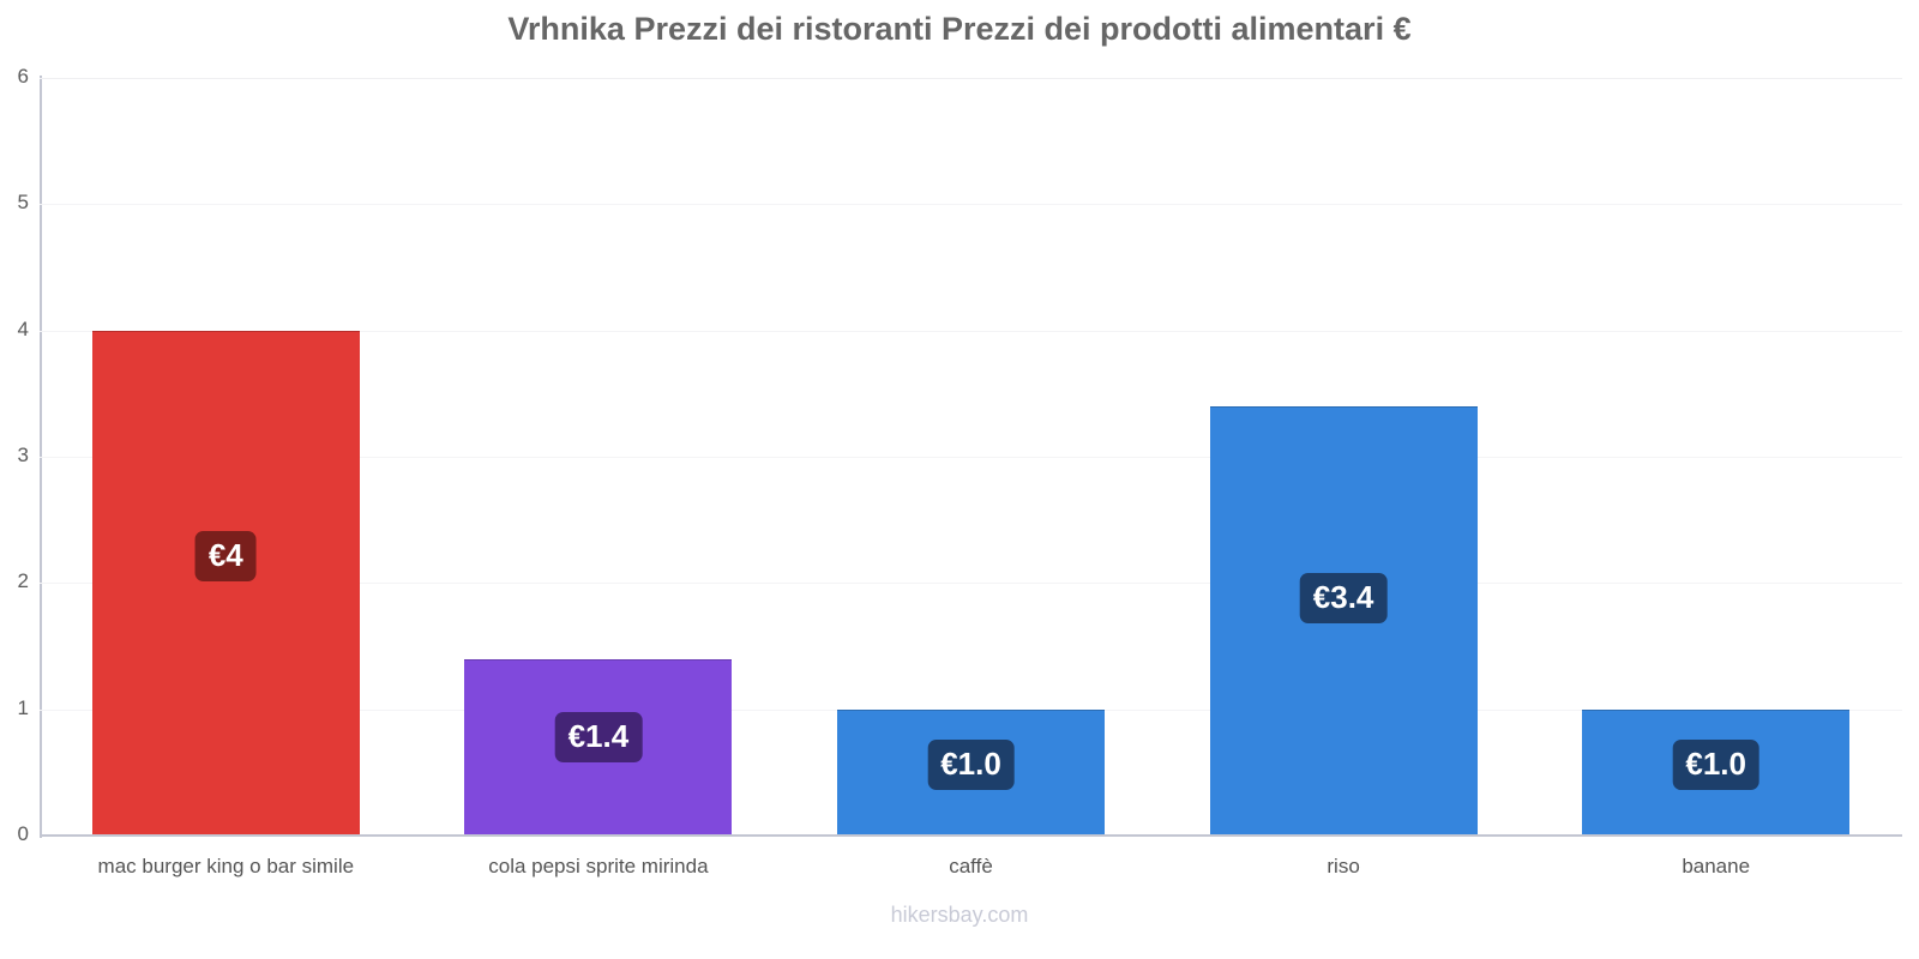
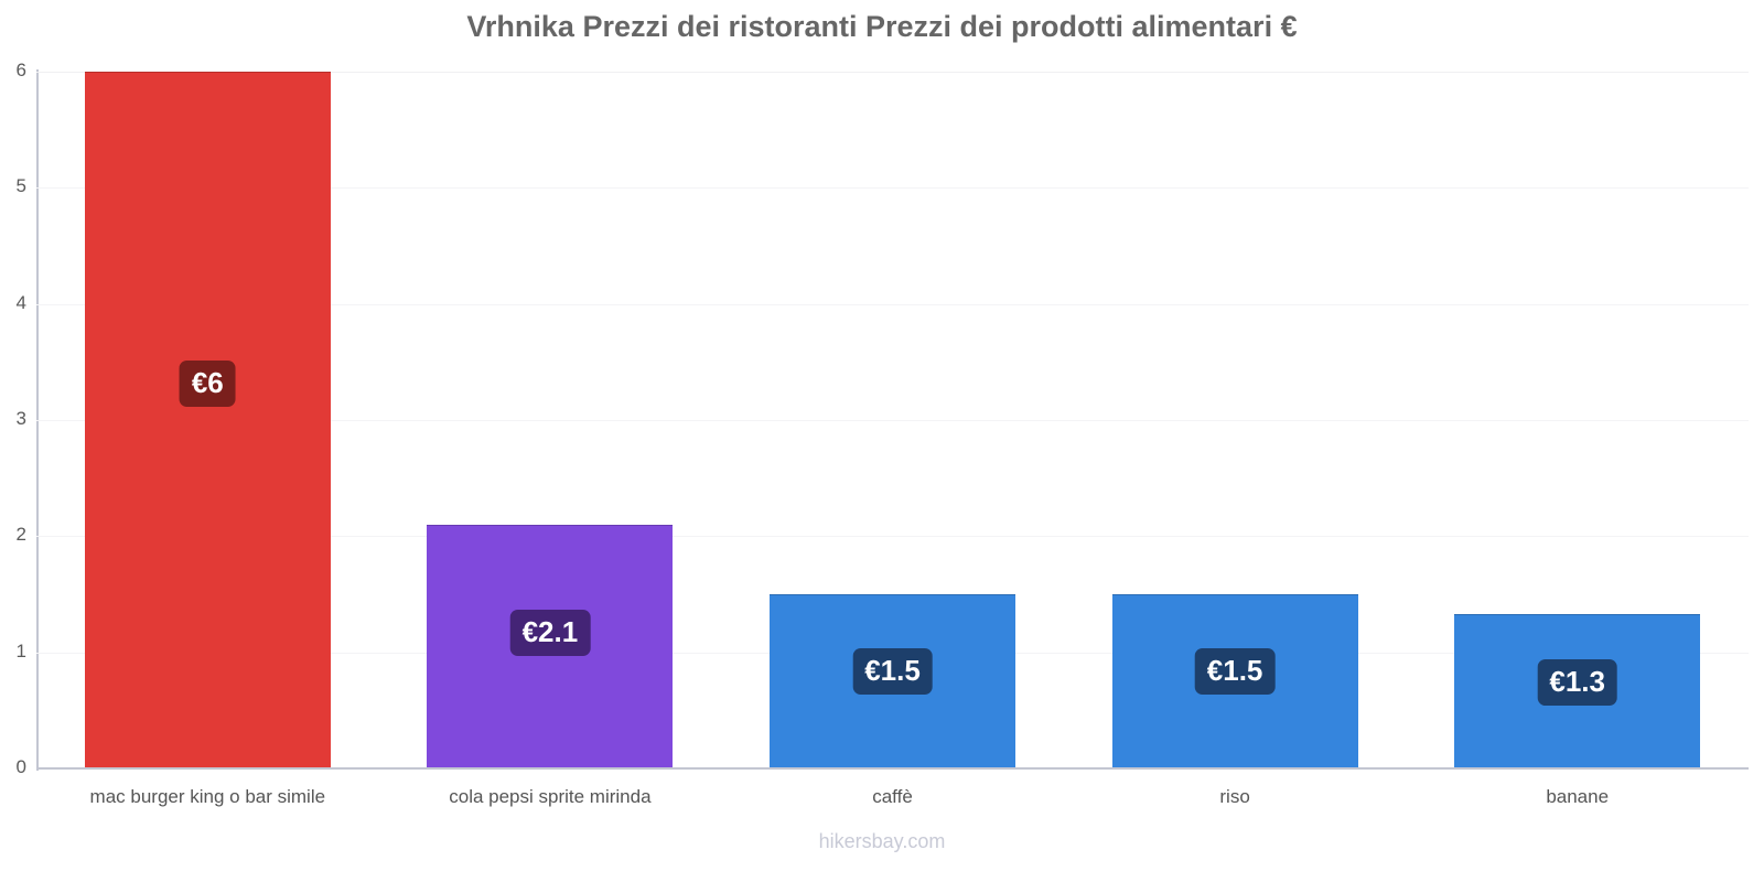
mac burger king o bar simile: €4 -> €6
cola pepsi sprite mirinda: €1.4 -> €2.1
caffè: €1.0 -> €1.5
riso: €3.4 -> €1.5
banane: €1.0 -> €1.3
